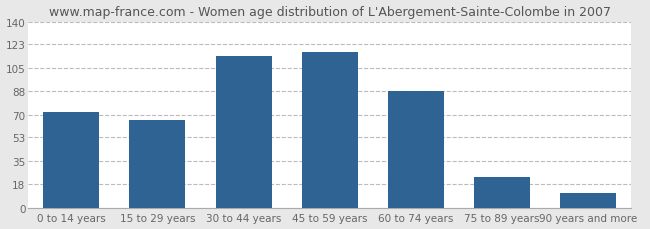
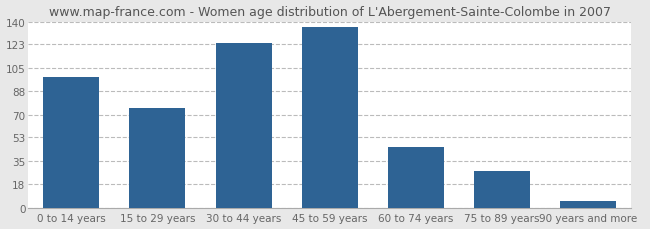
0 to 14 years: 72 -> 98
15 to 29 years: 66 -> 75
30 to 44 years: 114 -> 124
45 to 59 years: 117 -> 136
60 to 74 years: 88 -> 46
75 to 89 years: 23 -> 28
90 years and more: 11 -> 5
